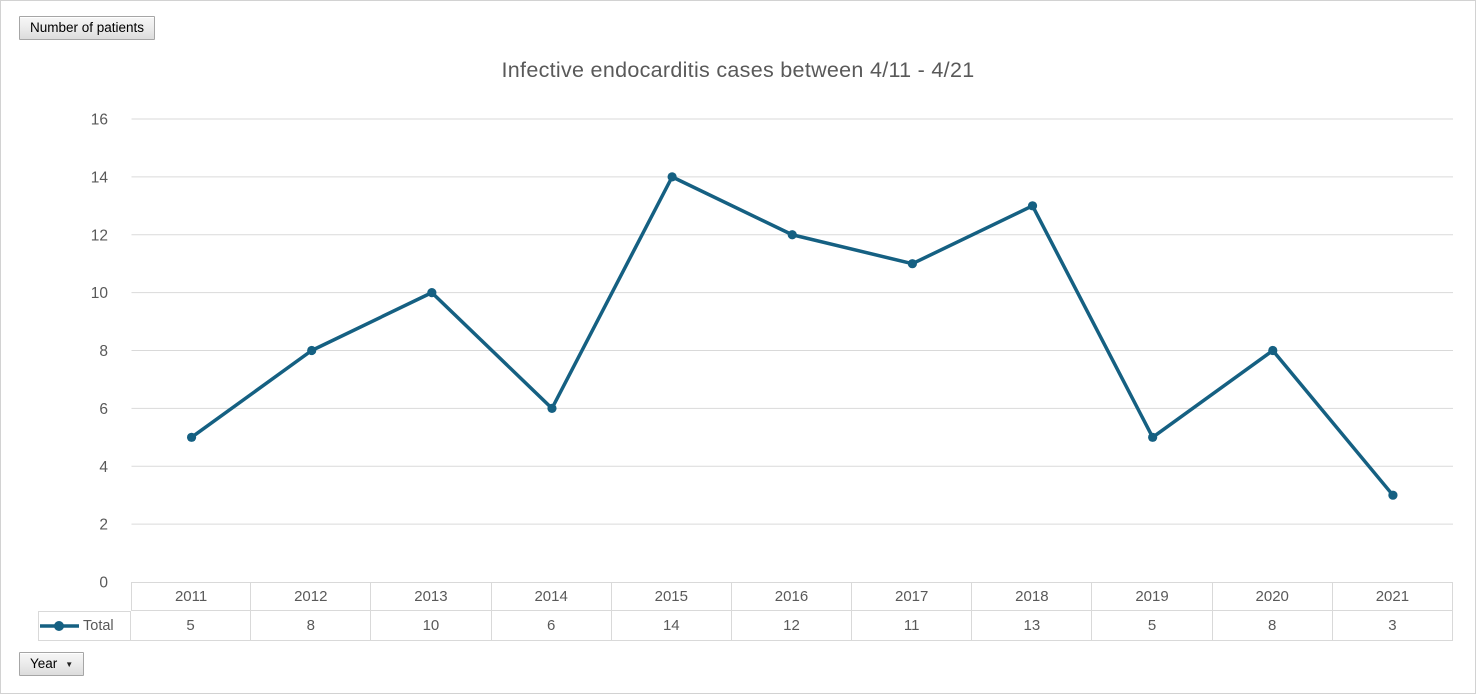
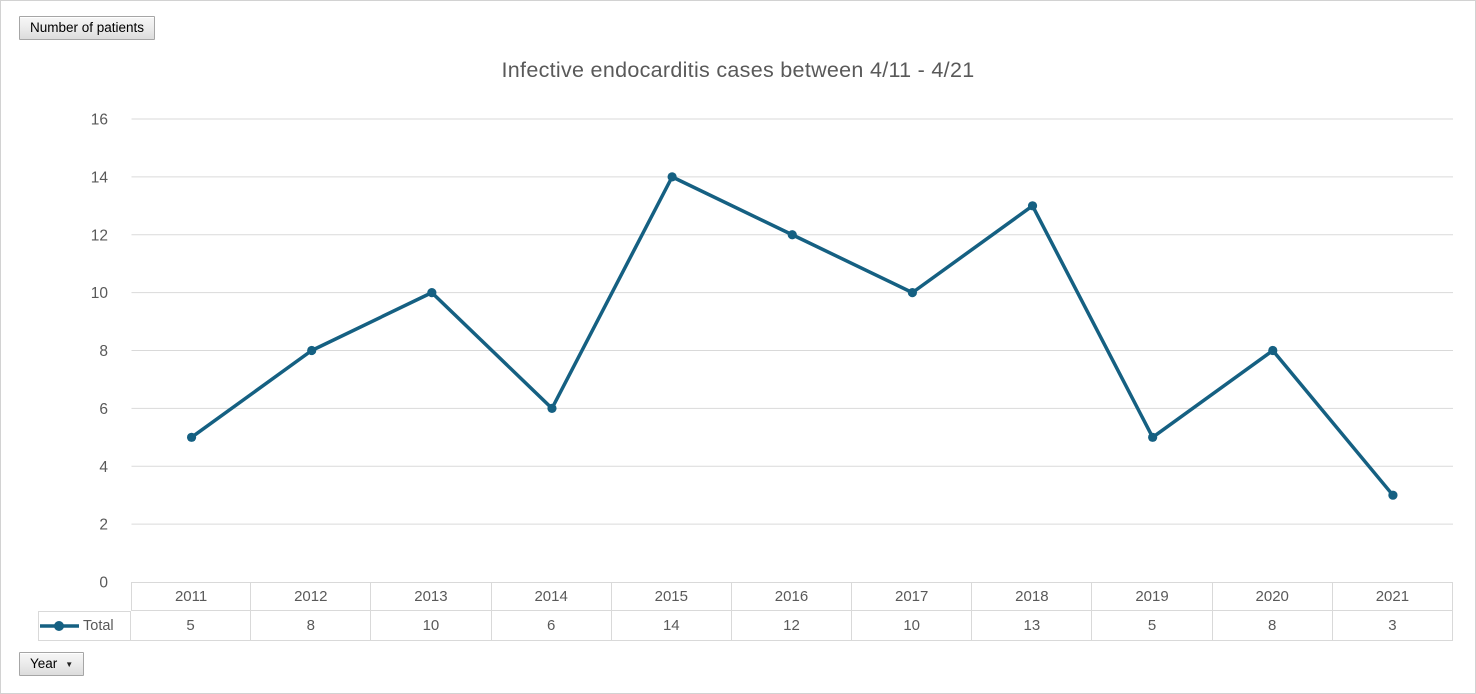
2017: 11 -> 10
